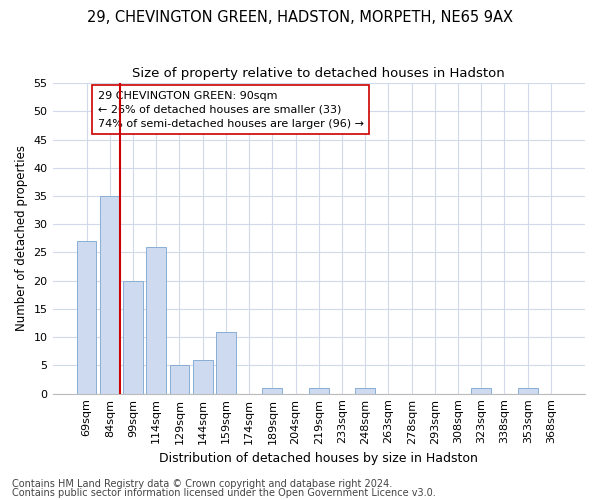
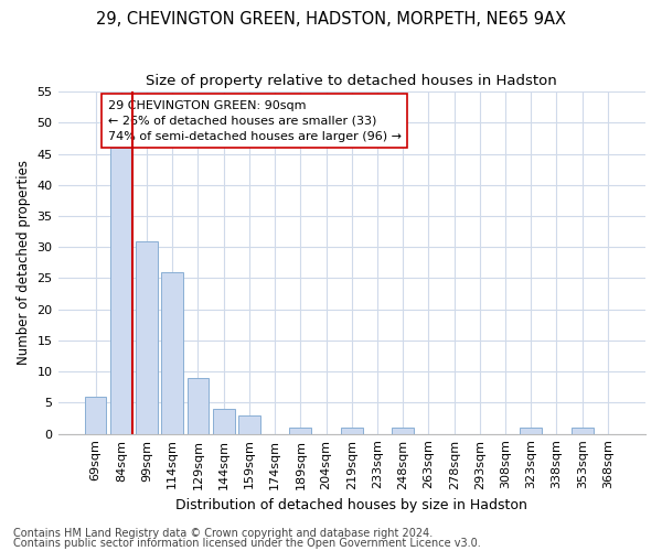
69sqm: 27 -> 6
84sqm: 35 -> 46
99sqm: 20 -> 31
129sqm: 5 -> 9
144sqm: 6 -> 4
159sqm: 11 -> 3
